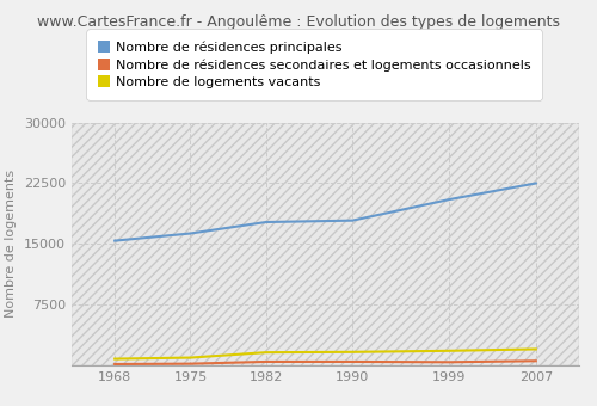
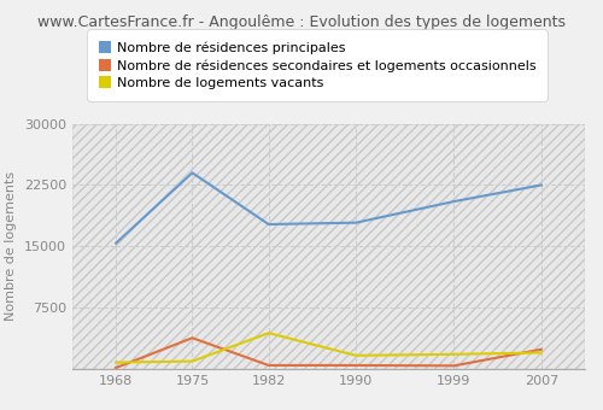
Nombre de résidences principales/1975: 16300 -> 24000
Nombre de résidences secondaires et logements occasionnels/1975: 200 -> 3800
Nombre de logements vacants/1982: 1600 -> 4400
Nombre de résidences secondaires et logements occasionnels/2007: 600 -> 2400
